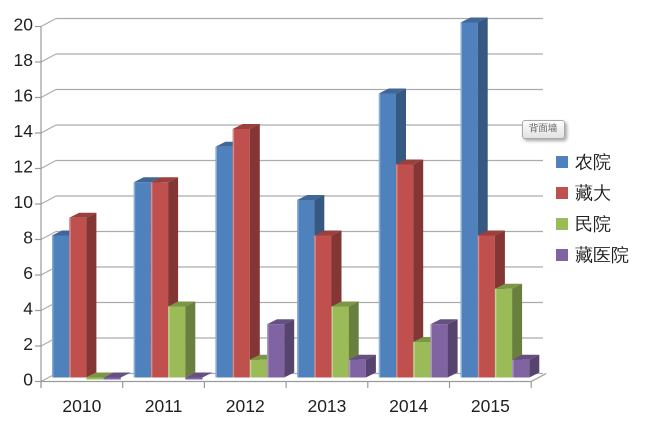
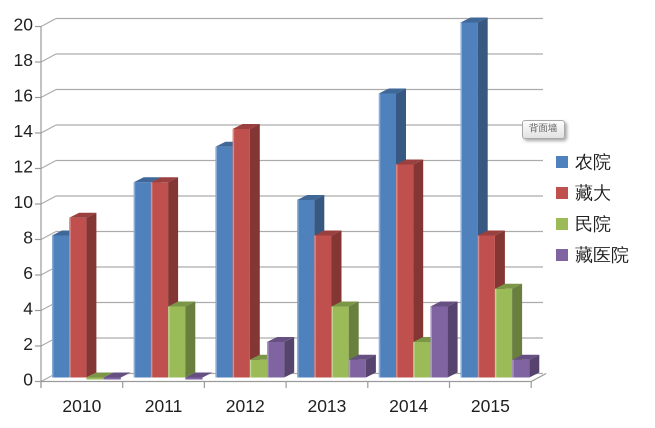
藏医院/2012: 3 -> 2
藏医院/2014: 3 -> 4
